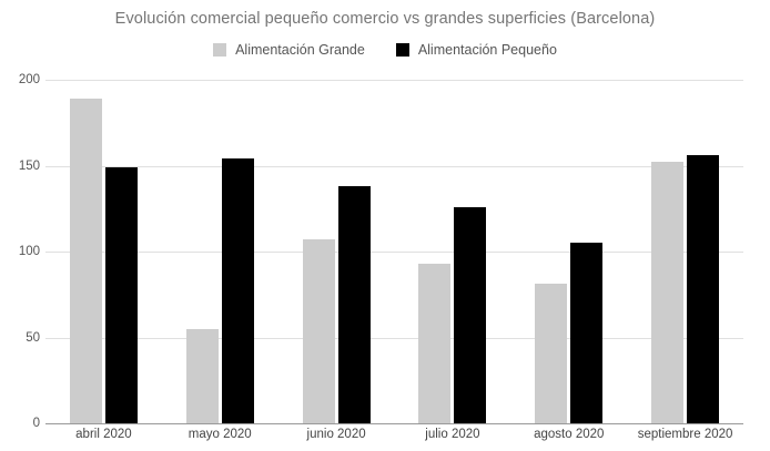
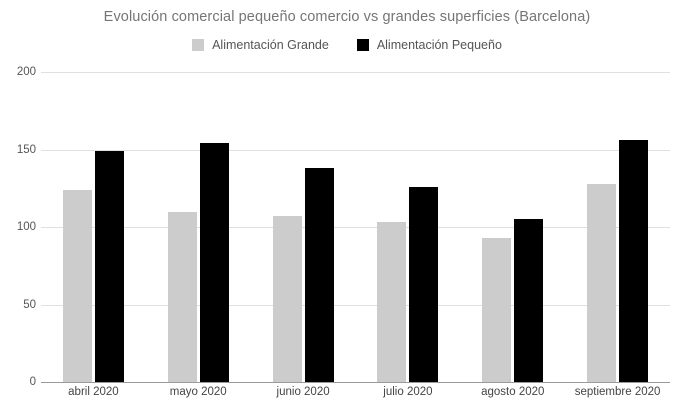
Alimentación Grande/abril 2020: 189 -> 124
Alimentación Grande/mayo 2020: 55 -> 110
Alimentación Grande/julio 2020: 93 -> 103
Alimentación Grande/agosto 2020: 81 -> 93
Alimentación Grande/septiembre 2020: 152 -> 128
